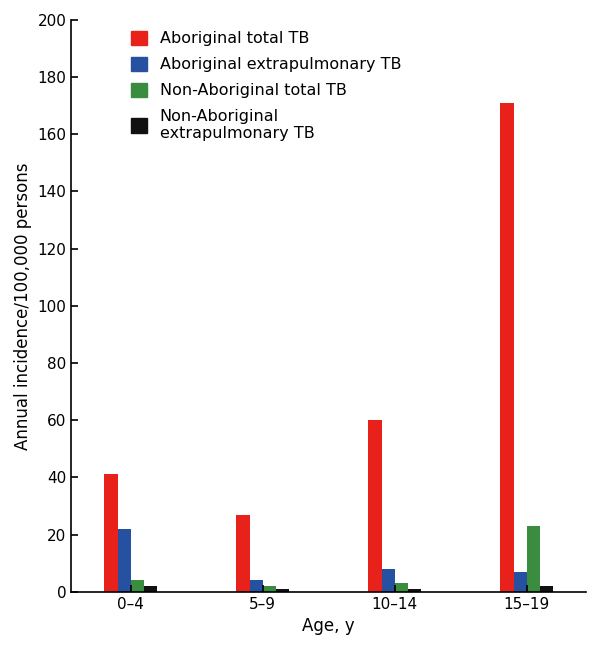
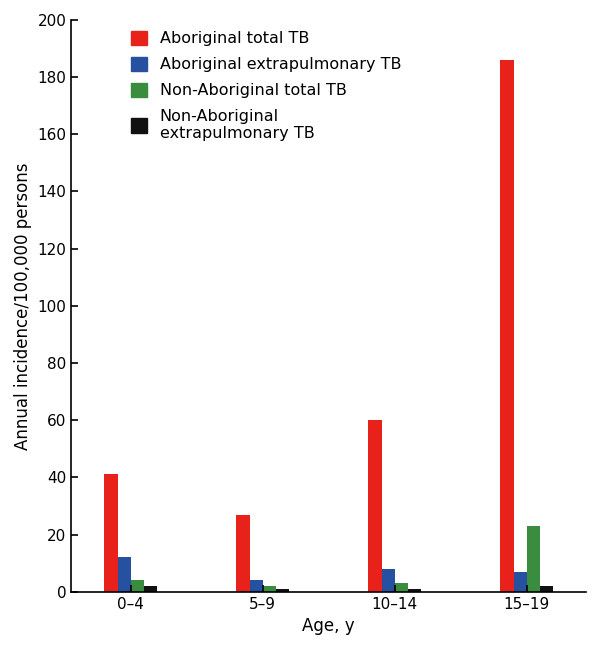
Aboriginal extrapulmonary TB/0–4: 22 -> 12
Aboriginal total TB/15–19: 171 -> 186
